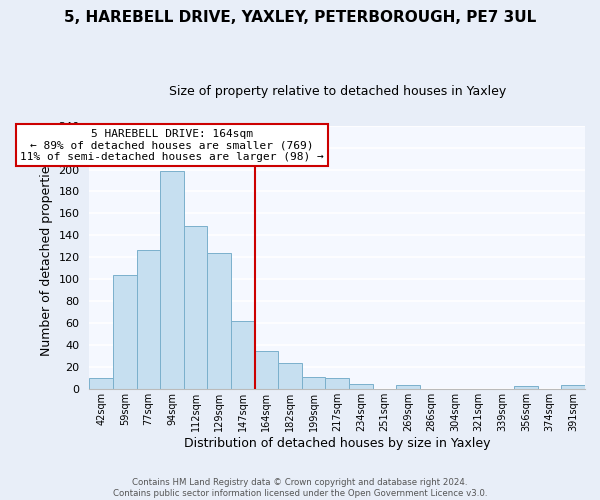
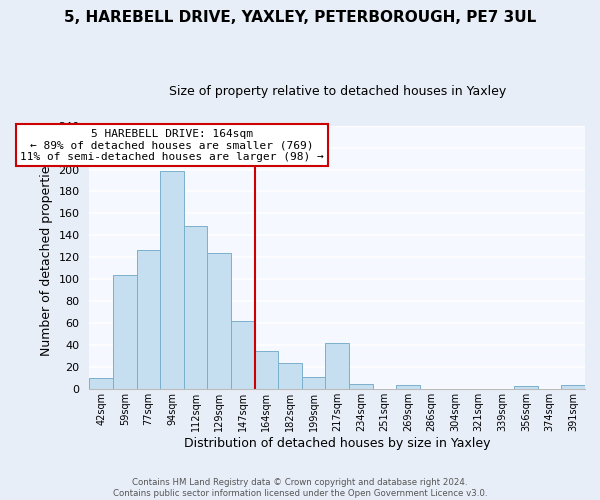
217sqm: 10 -> 42
